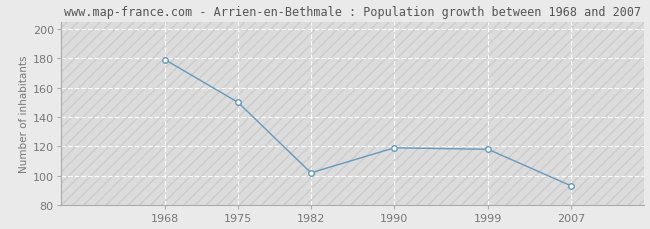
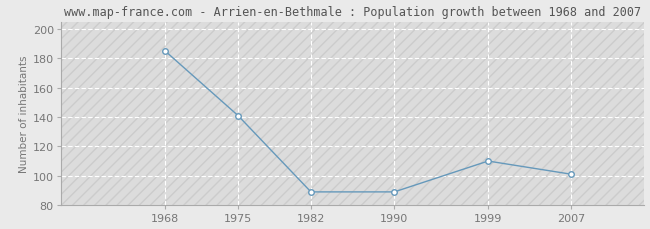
1968: 179 -> 185
1975: 150 -> 141
1982: 102 -> 89
1990: 119 -> 89
1999: 118 -> 110
2007: 93 -> 101
